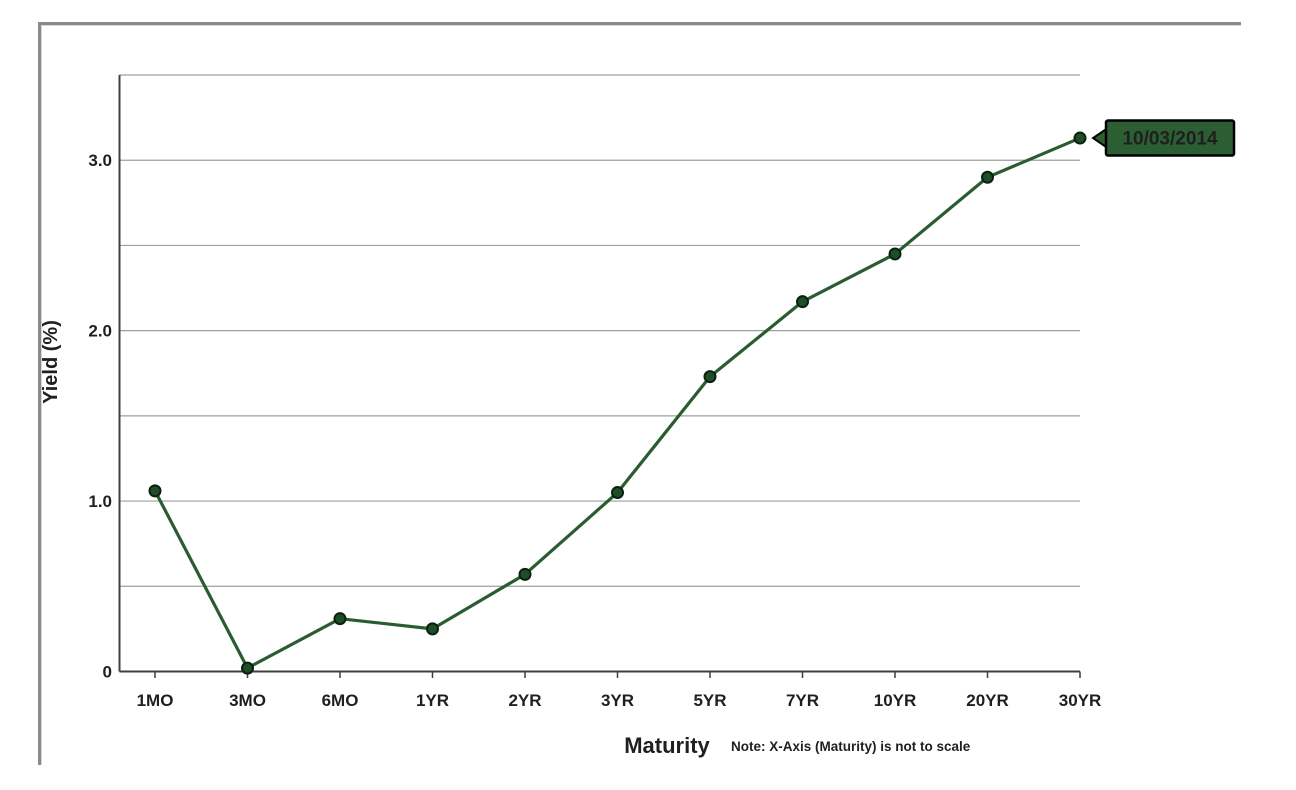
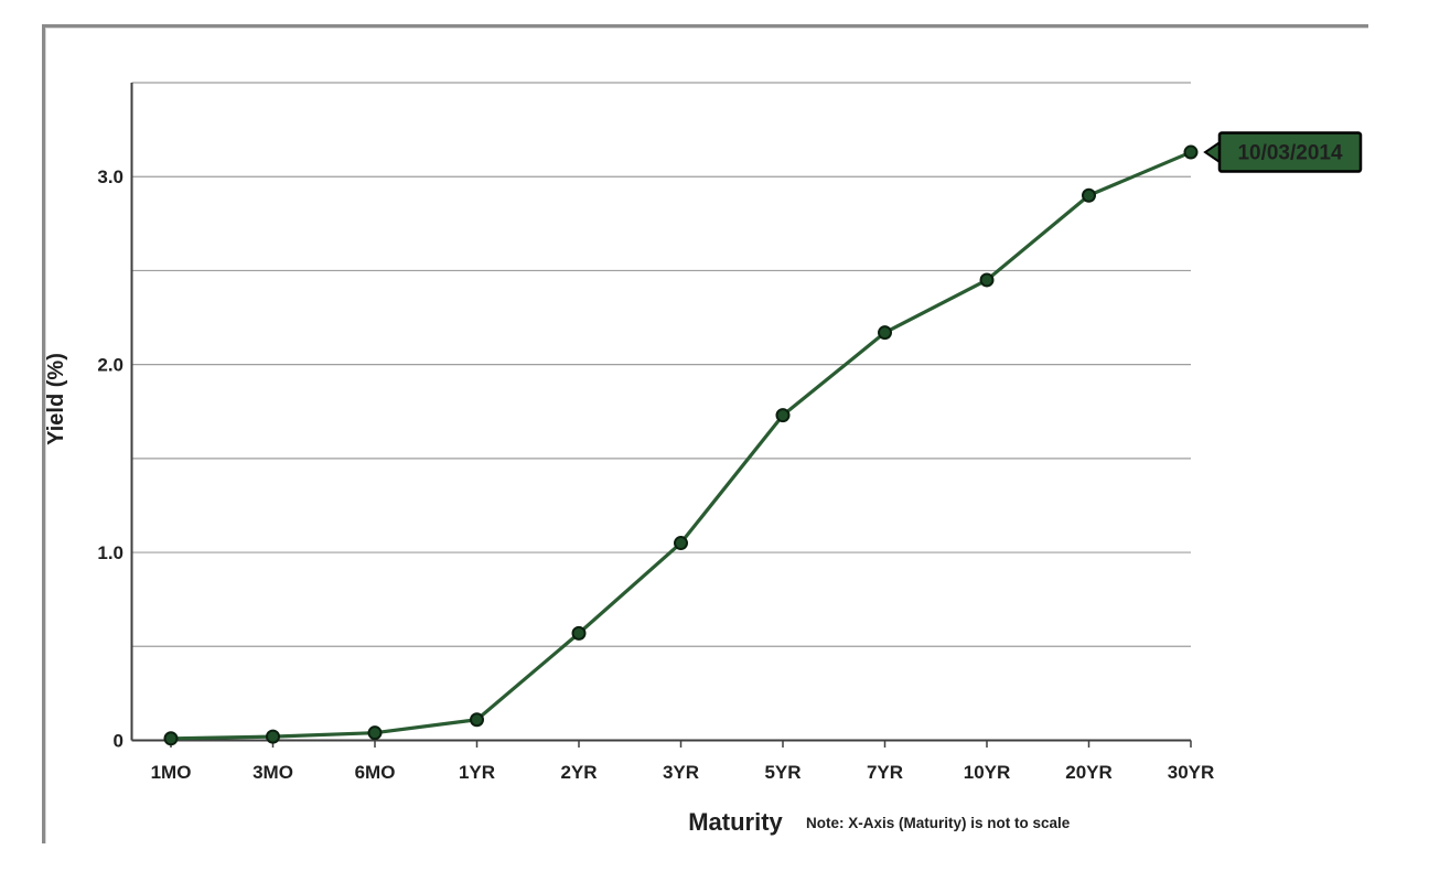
1MO: 1.06 -> 0.01
6MO: 0.31 -> 0.04
1YR: 0.25 -> 0.11
